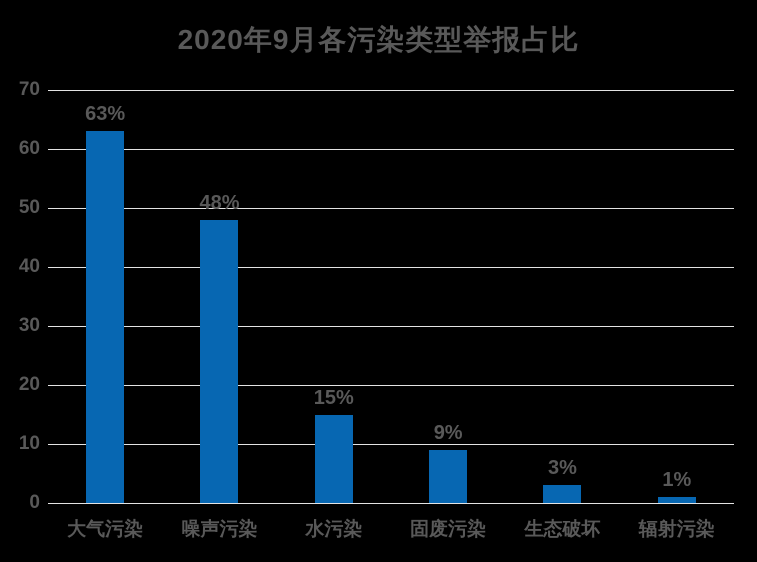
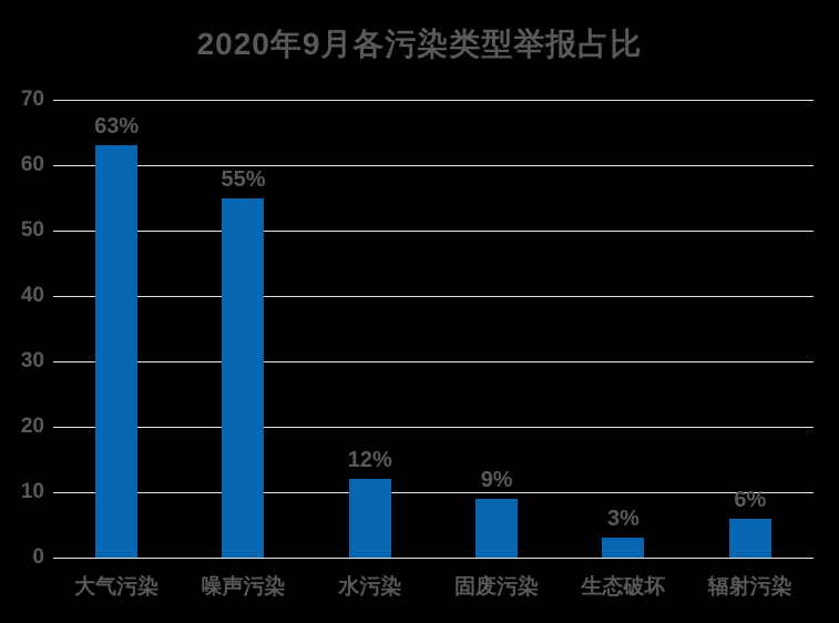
噪声污染: 48% -> 55%
水污染: 15% -> 12%
辐射污染: 1% -> 6%
